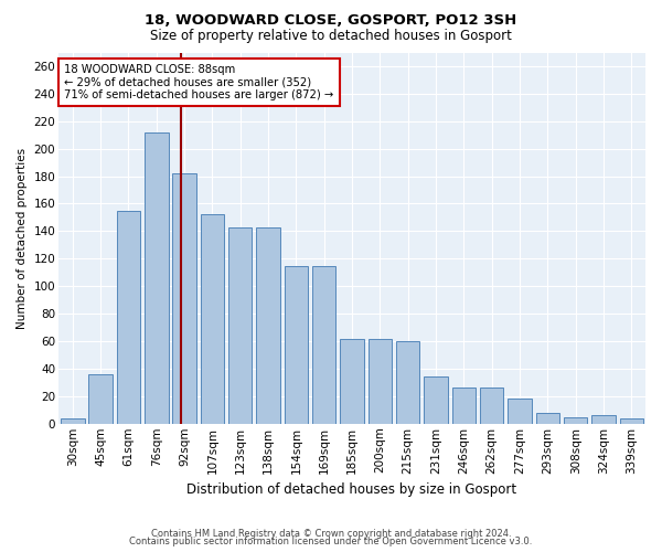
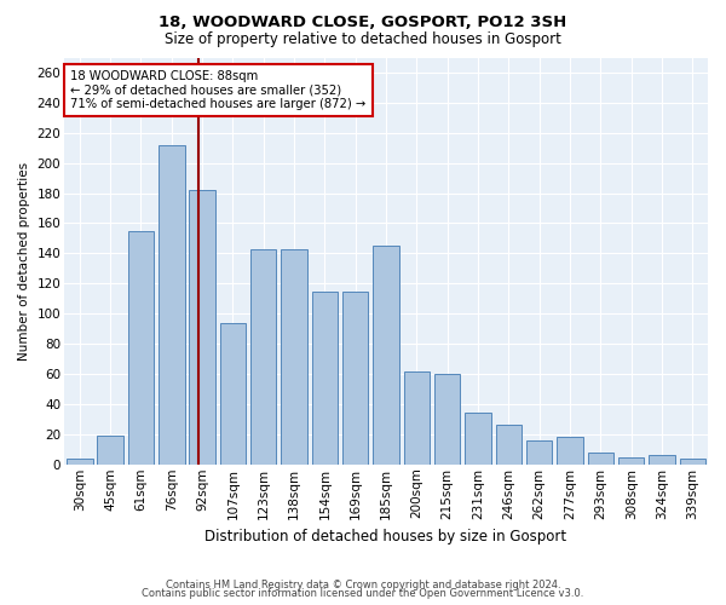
45sqm: 36 -> 19
107sqm: 152 -> 94
185sqm: 62 -> 145
262sqm: 26 -> 16
